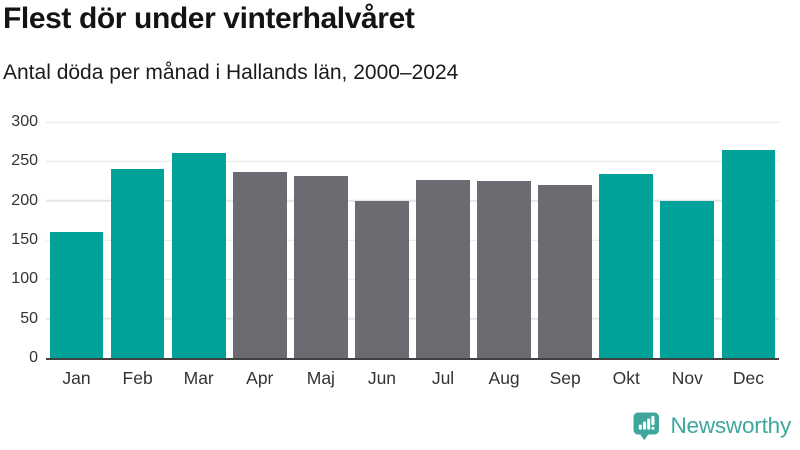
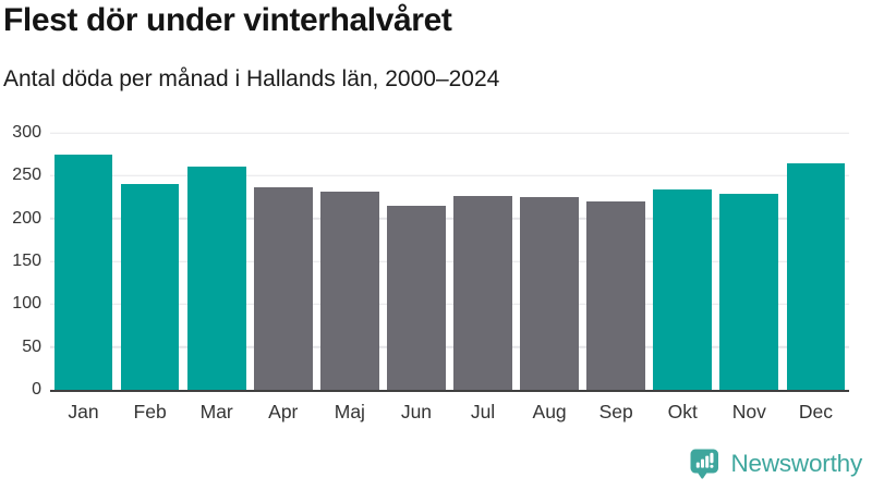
Jan: 160 -> 270
Jun: 200 -> 220
Nov: 200 -> 230
